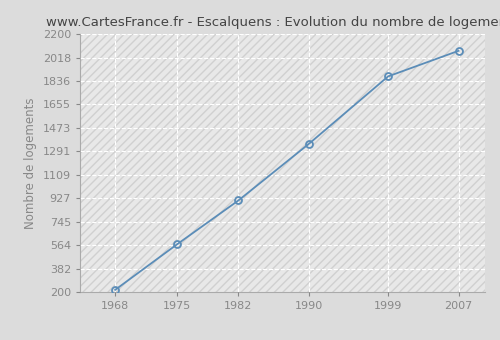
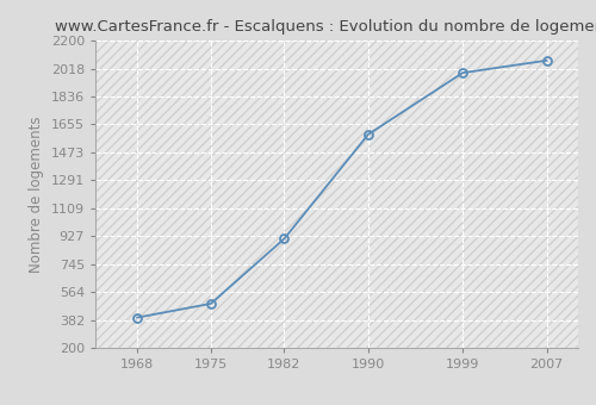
1968: 220 -> 400
1975: 570 -> 490
1990: 1350 -> 1590
1999: 1870 -> 1990
